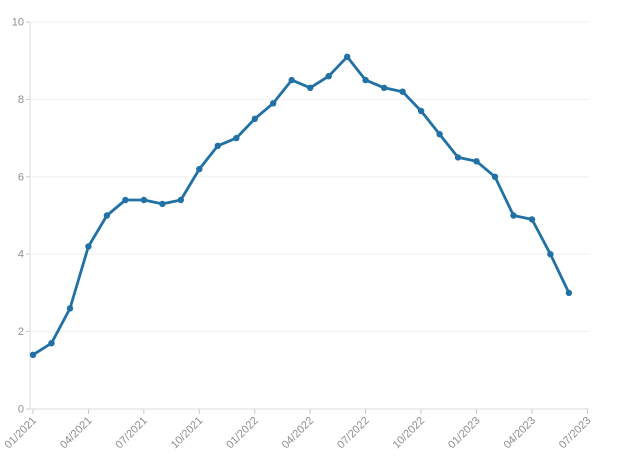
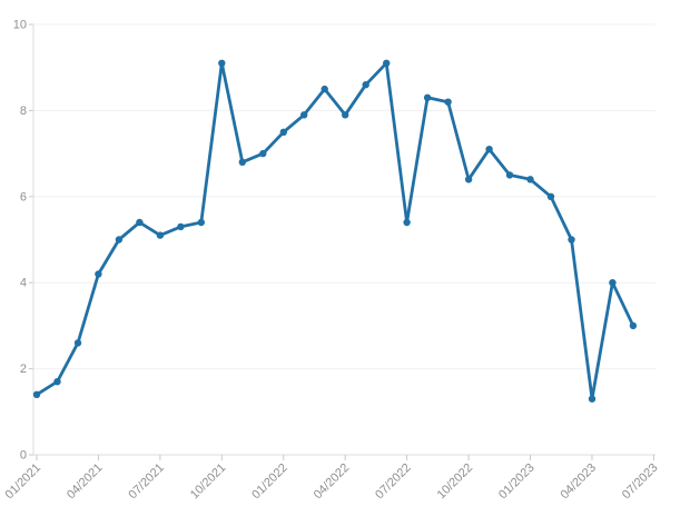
07/2021: 5.4 -> 5.1
10/2021: 6.2 -> 9.1
04/2022: 8.3 -> 7.9
07/2022: 8.5 -> 5.4
10/2022: 7.7 -> 6.4
04/2023: 4.9 -> 1.3
